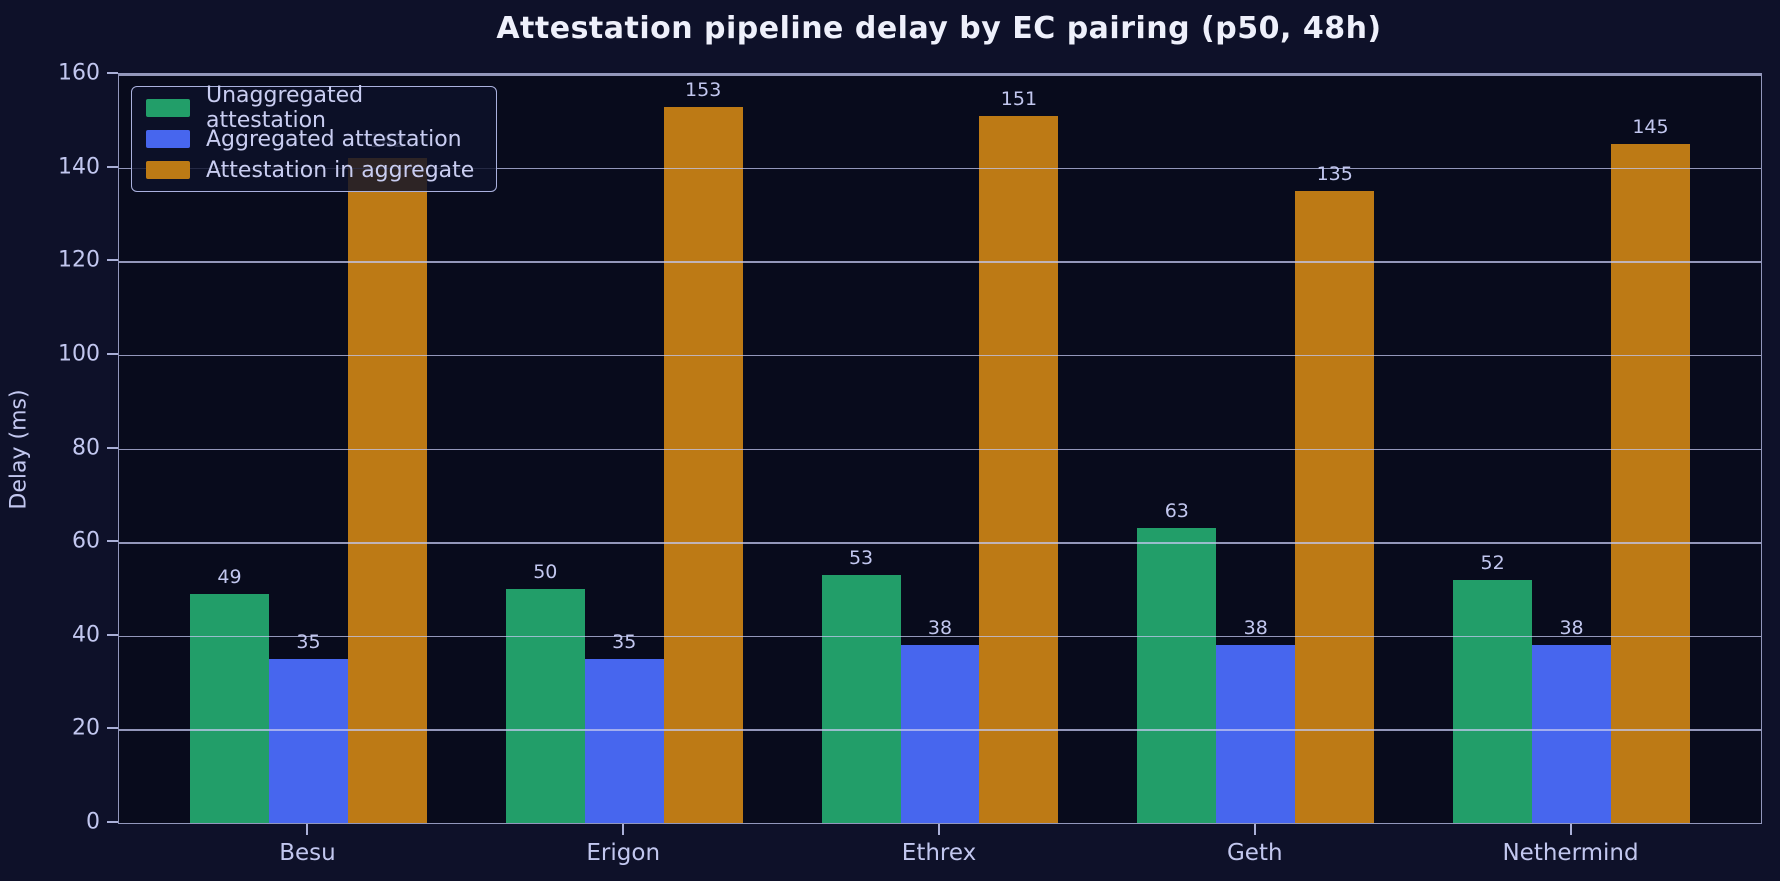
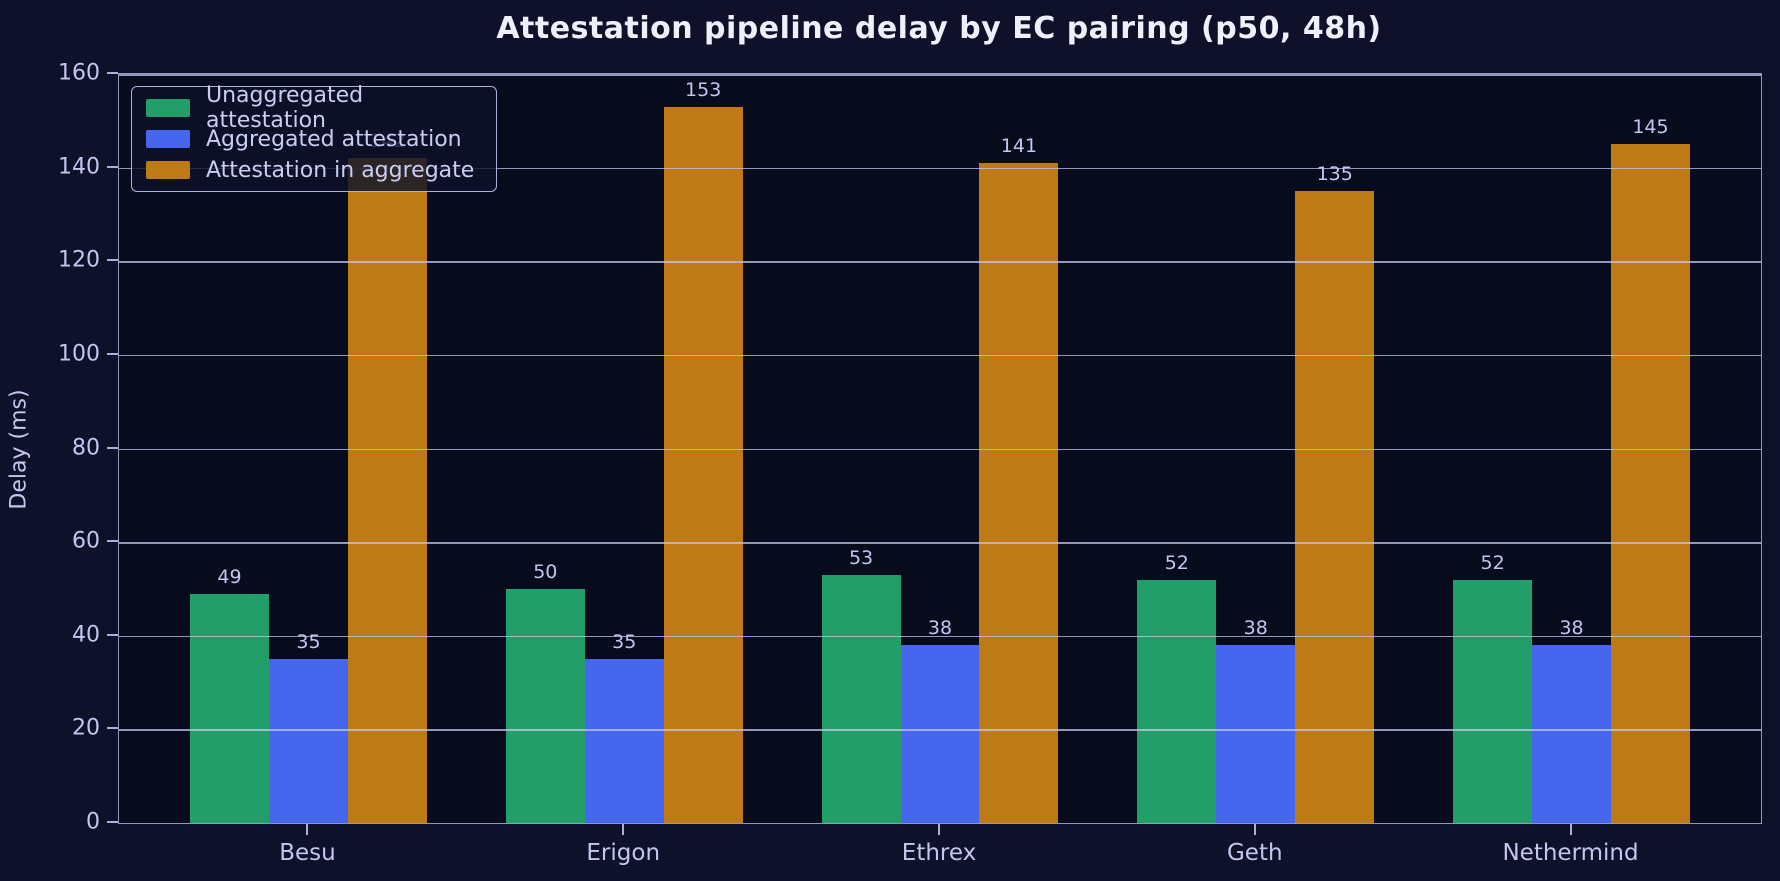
Attestation in aggregate/Ethrex: 151 -> 141
Unaggregated attestation/Geth: 63 -> 52
